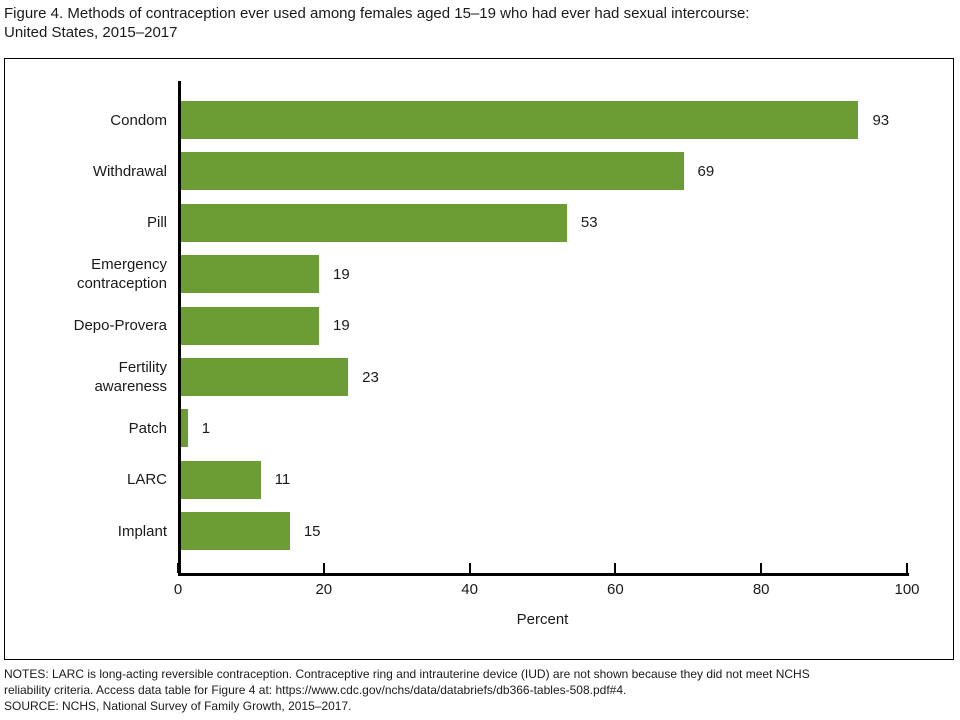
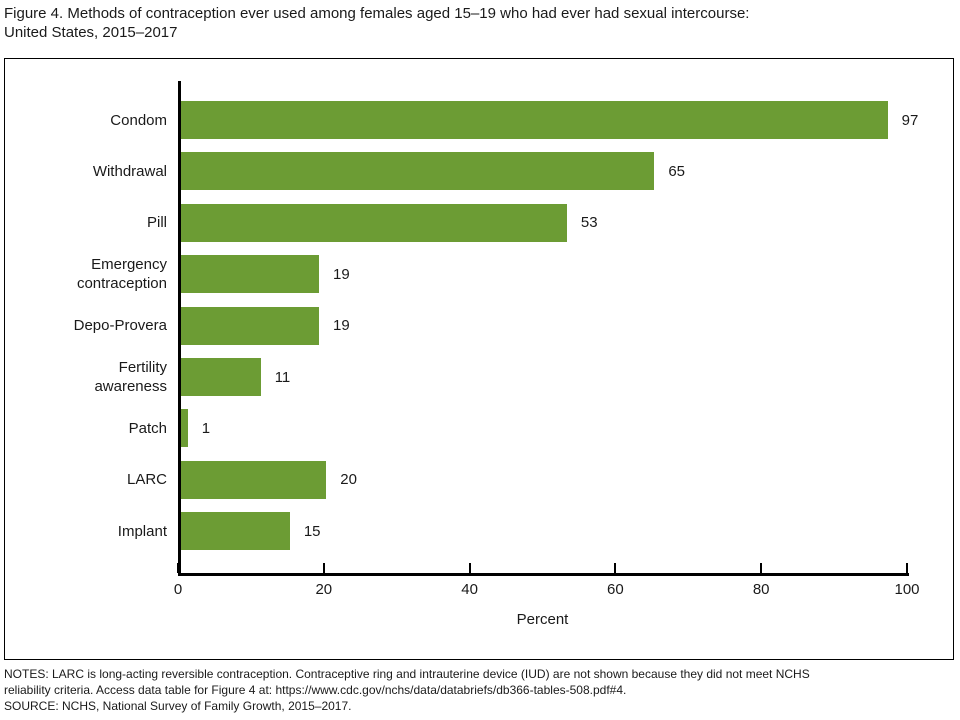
Condom: 93 -> 97
Withdrawal: 69 -> 65
Fertility awareness: 23 -> 11
LARC: 11 -> 20
